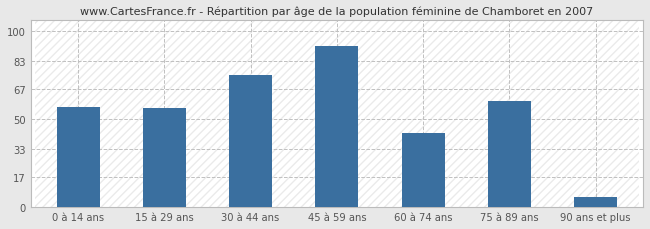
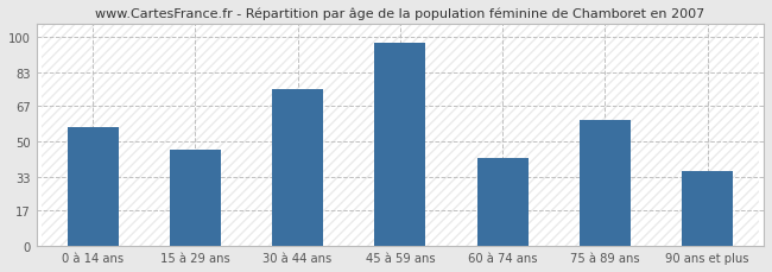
15 à 29 ans: 56 -> 46
45 à 59 ans: 91 -> 97
90 ans et plus: 6 -> 36
